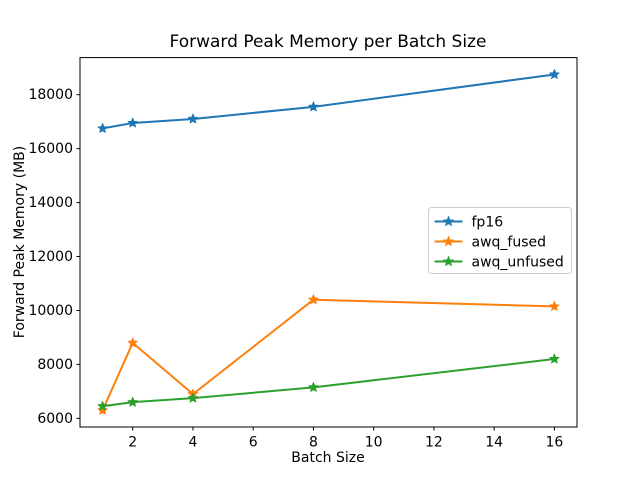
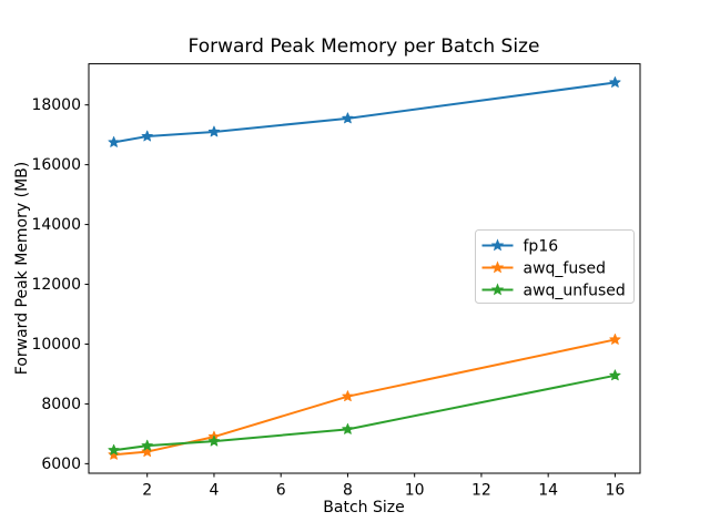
awq_fused/2: 8800 -> 6400
awq_fused/8: 10400 -> 8200
awq_unfused/16: 8200 -> 9000
